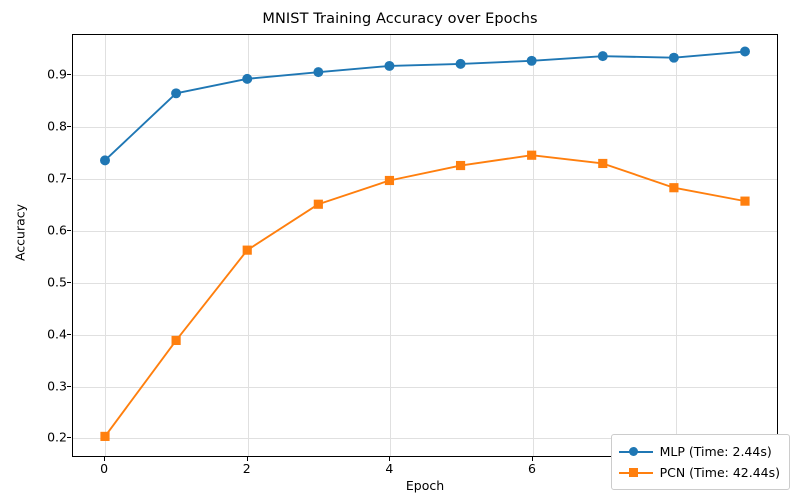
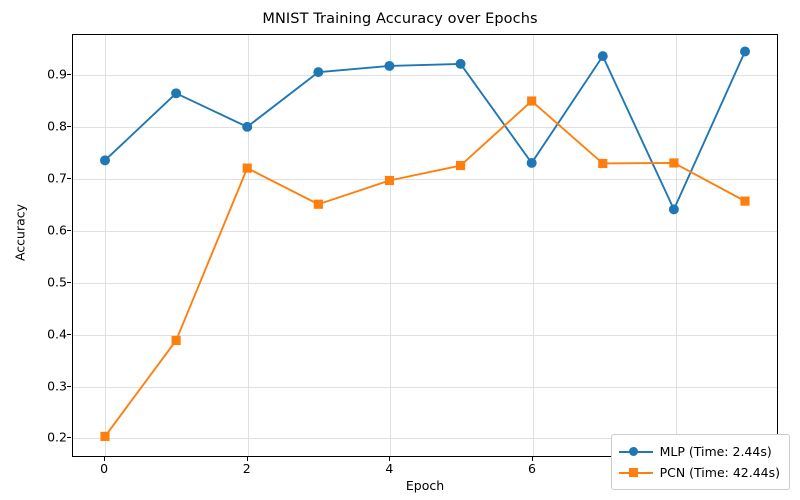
MLP (Time: 2.44s)/2: 0.89 -> 0.80
PCN (Time: 42.44s)/2: 0.56 -> 0.72
MLP (Time: 2.44s)/6: 0.93 -> 0.73
PCN (Time: 42.44s)/6: 0.74 -> 0.85
MLP (Time: 2.44s)/8: 0.93 -> 0.64
PCN (Time: 42.44s)/8: 0.68 -> 0.73
